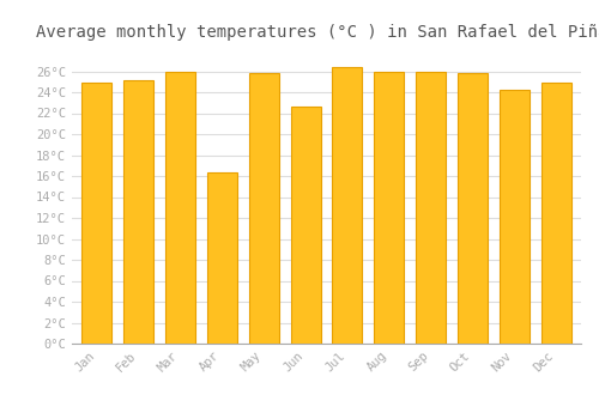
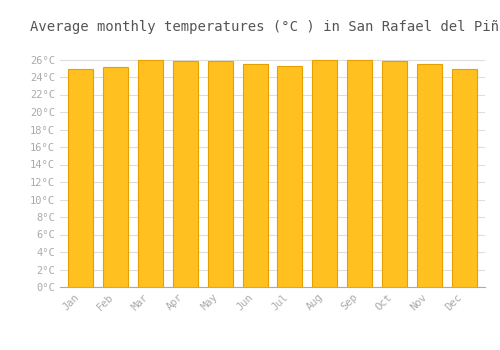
Apr: 16.4°C -> 25.8°C
Jun: 22.6°C -> 25.5°C
Jul: 26.4°C -> 25.3°C
Nov: 24.2°C -> 25.5°C
